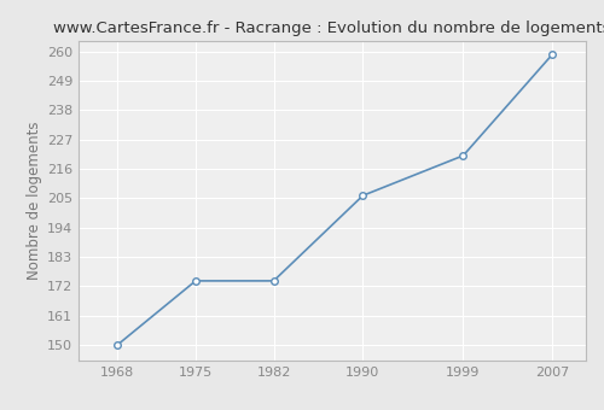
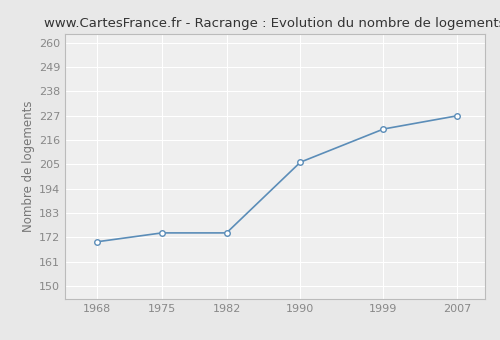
1968: 150 -> 170
2007: 259 -> 227
